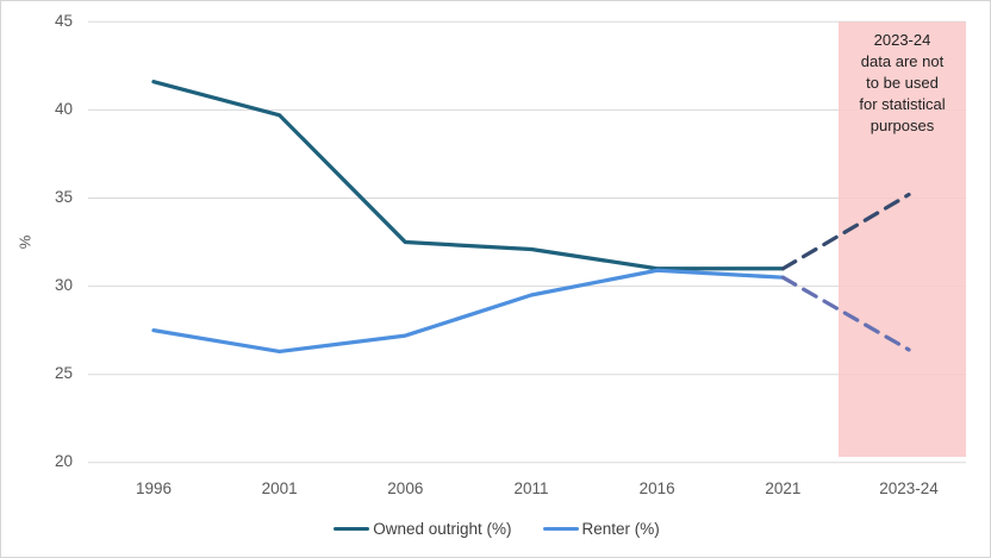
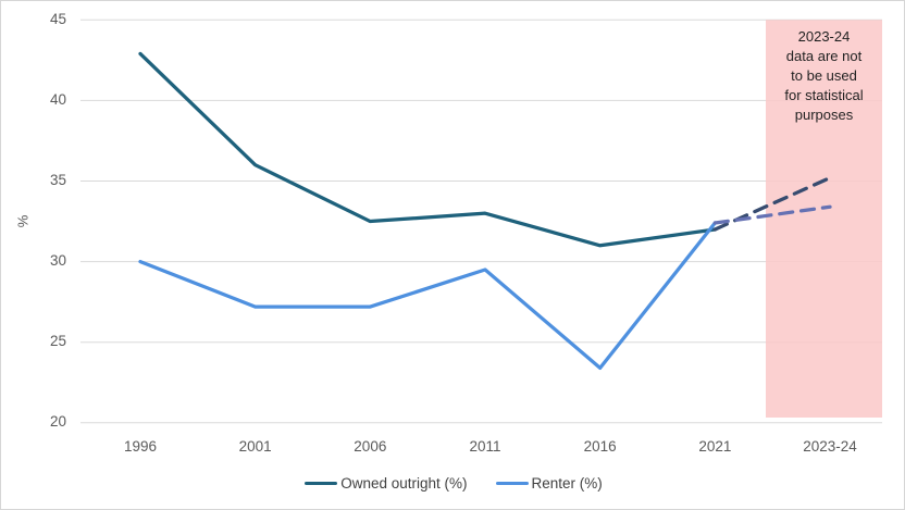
Owned outright (%)/1996: 41.6 -> 42.9
Renter (%)/1996: 27.5 -> 30.0
Owned outright (%)/2001: 39.7 -> 36.0
Renter (%)/2001: 26.3 -> 27.2
Owned outright (%)/2011: 32.1 -> 33.0
Renter (%)/2016: 30.9 -> 23.4
Owned outright (%)/2021: 31.0 -> 32.0
Renter (%)/2021: 30.5 -> 32.4
Renter (%)/2023-24: 26.4 -> 33.4
